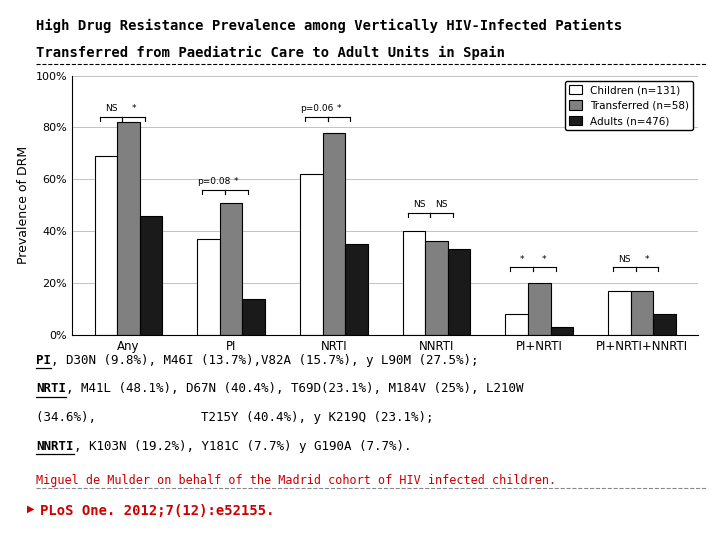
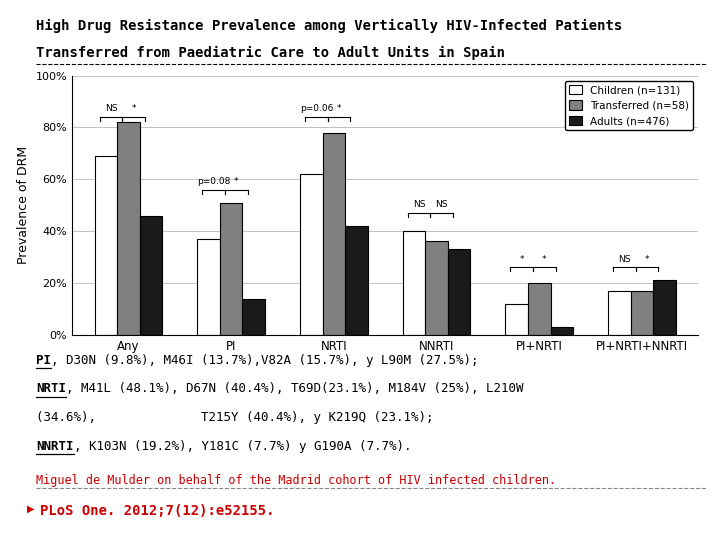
Adults (n=476)/NRTI: 35% -> 42%
Children (n=131)/PI+NRTI: 8% -> 12%
Adults (n=476)/PI+NRTI+NNRTI: 8% -> 21%
